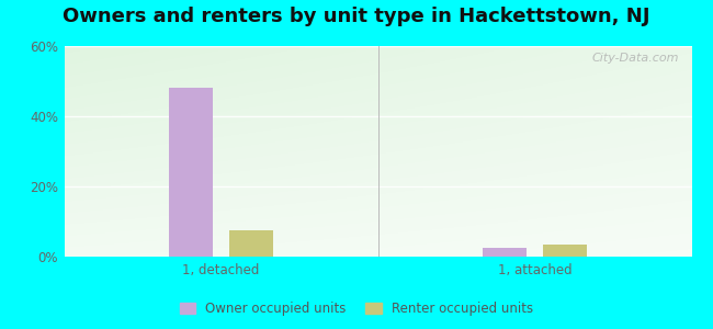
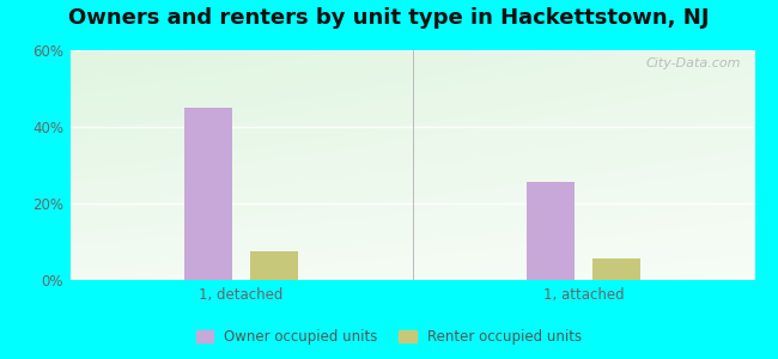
Owner occupied units/1, detached: 48.0% -> 45.0%
Owner occupied units/1, attached: 2.5% -> 25.5%
Renter occupied units/1, attached: 3.5% -> 5.5%
